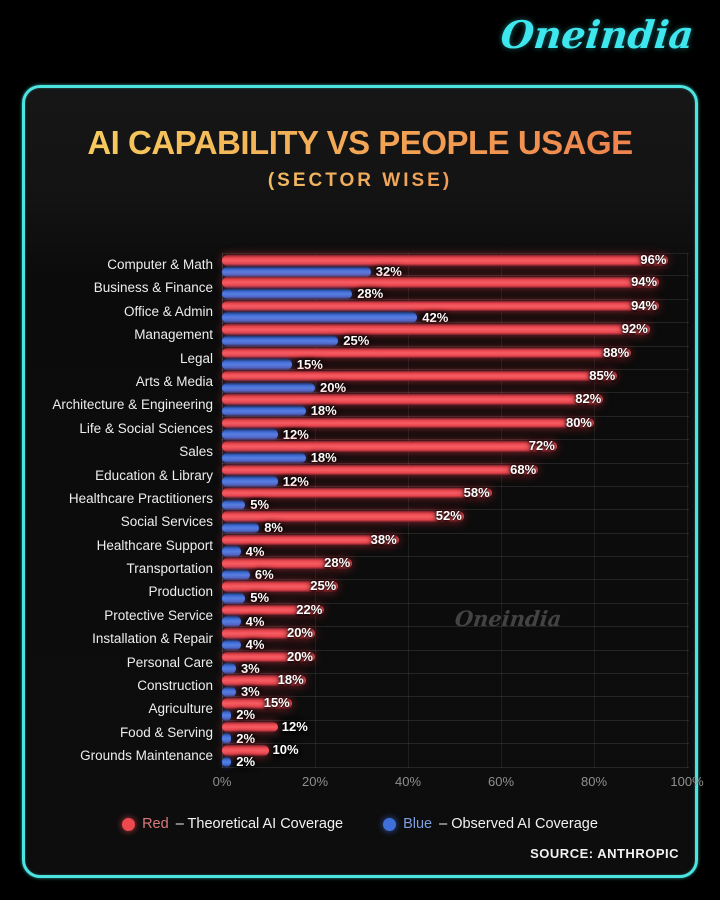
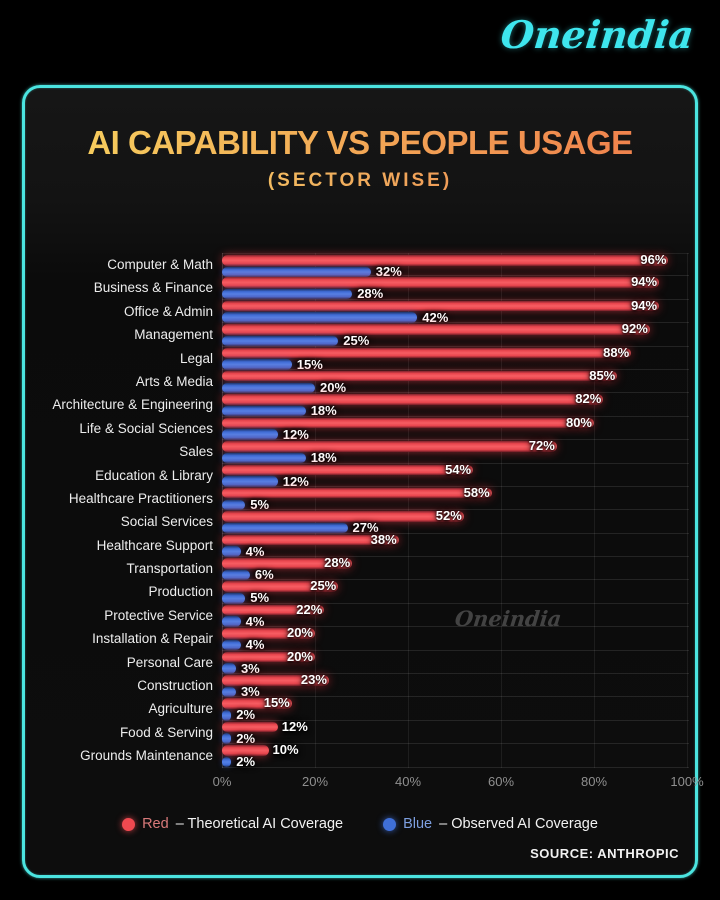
Red – Theoretical AI Coverage/Education & Library: 68% -> 54%
Blue – Observed AI Coverage/Social Services: 8% -> 27%
Red – Theoretical AI Coverage/Construction: 18% -> 23%
